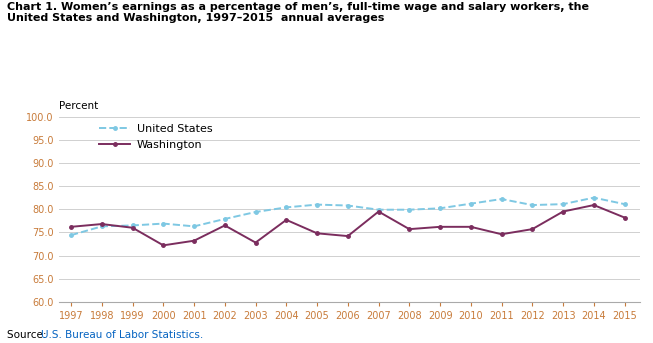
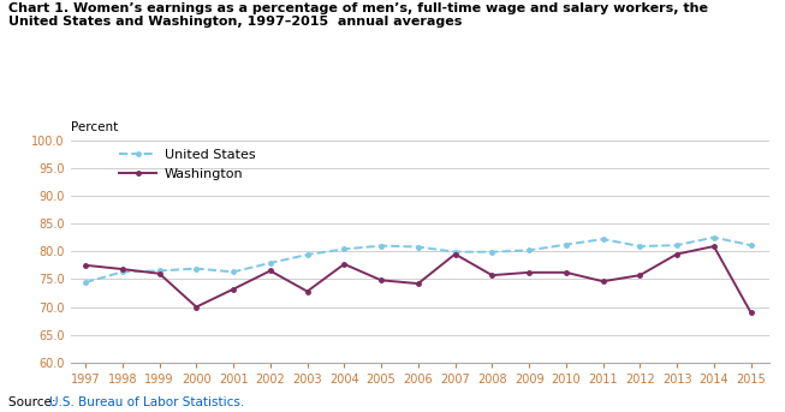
Washington/1997: 76.2 -> 77.5
Washington/2000: 72.2 -> 70.0
Washington/2015: 78.2 -> 69.0
